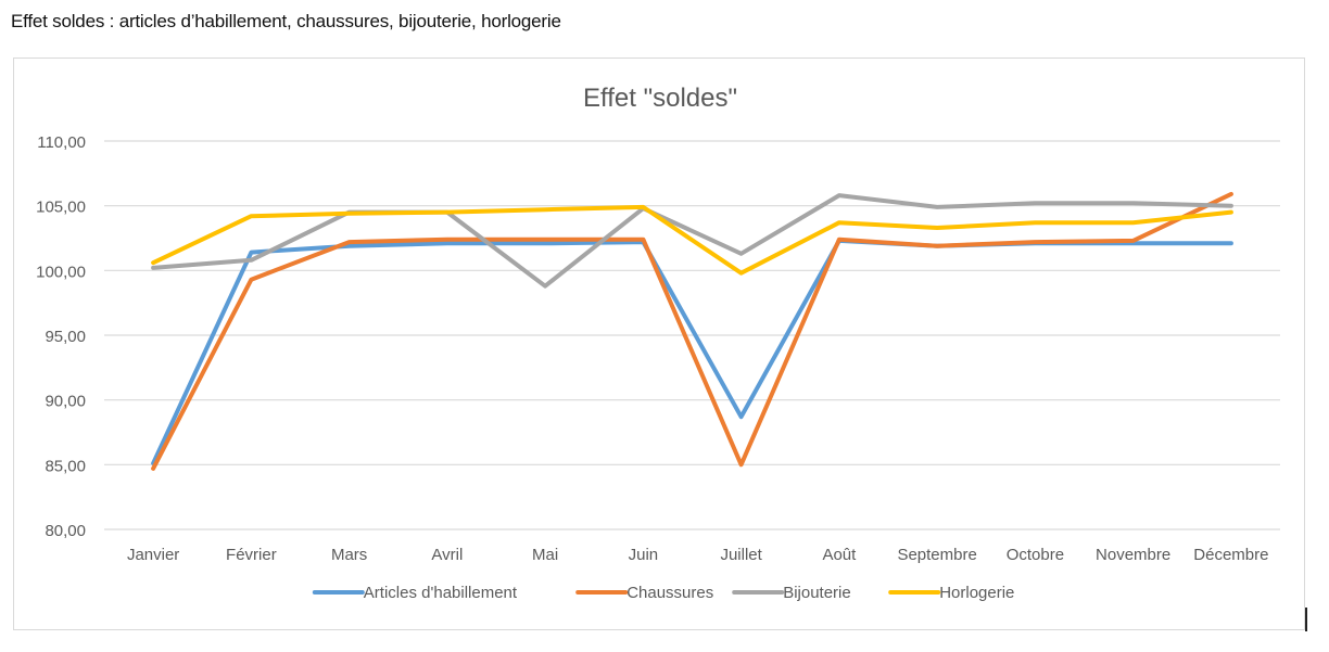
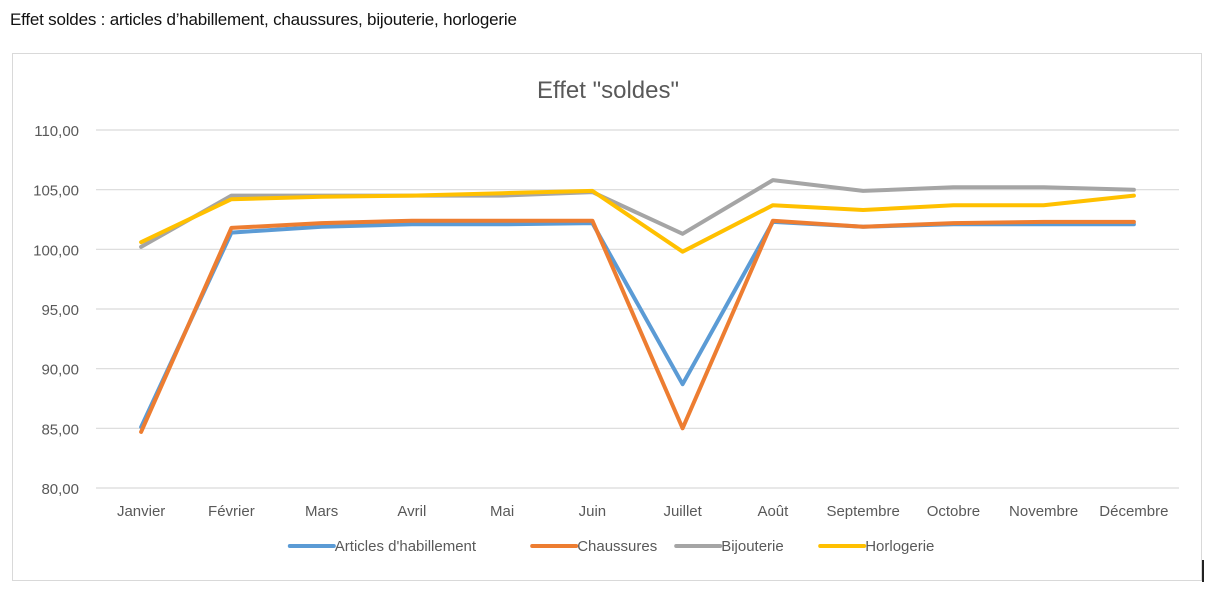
Chaussures/Février: 99,3 -> 101,8
Bijouterie/Février: 100,8 -> 104,5
Bijouterie/Mai: 98,8 -> 104,5
Chaussures/Décembre: 105,9 -> 102,3
